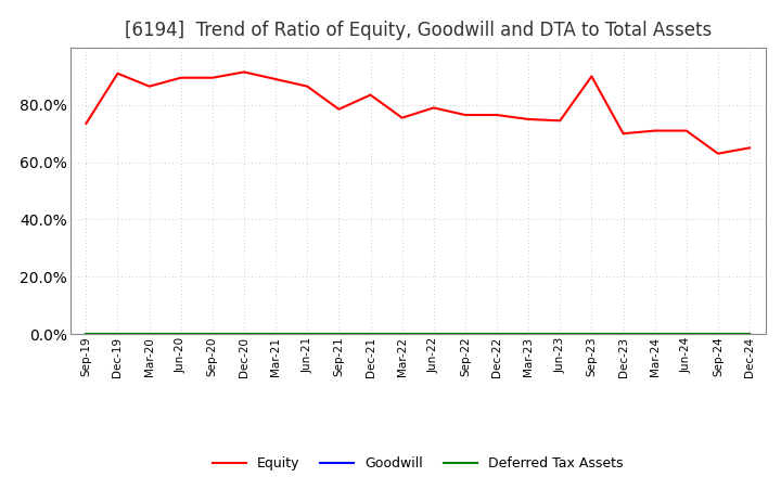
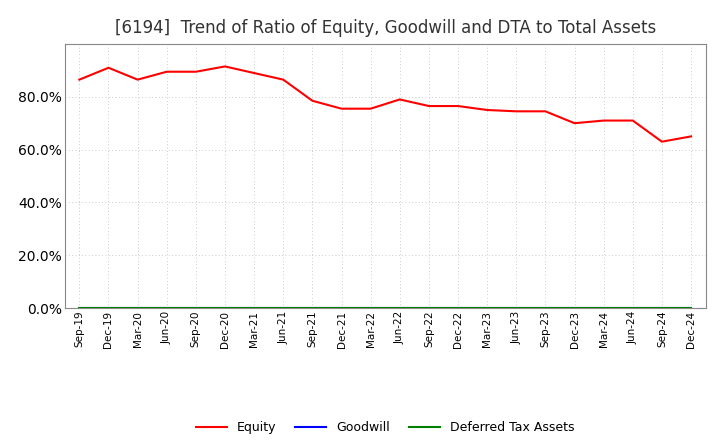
Equity/Sep-19: 73.5% -> 86.5%
Equity/Dec-21: 83.5% -> 75.5%
Equity/Sep-23: 90.0% -> 74.5%
